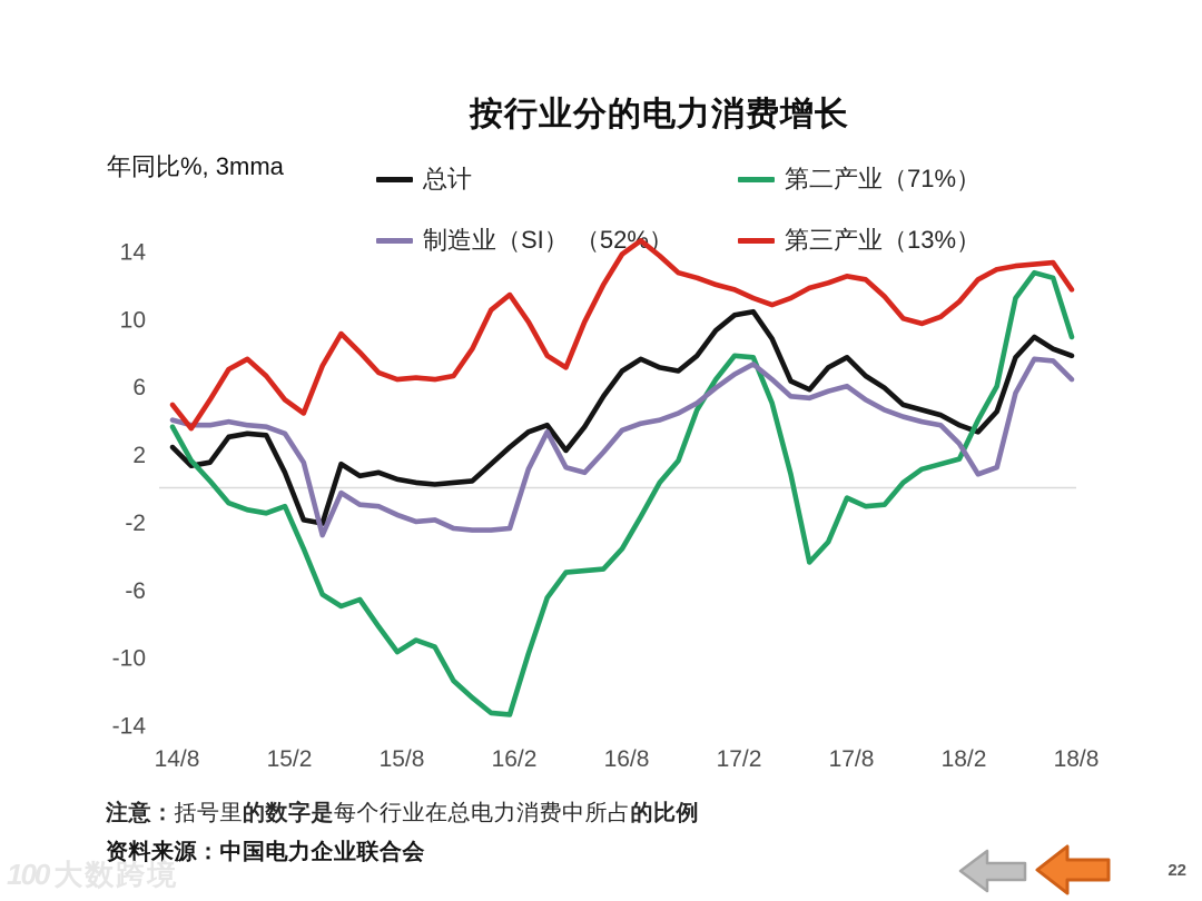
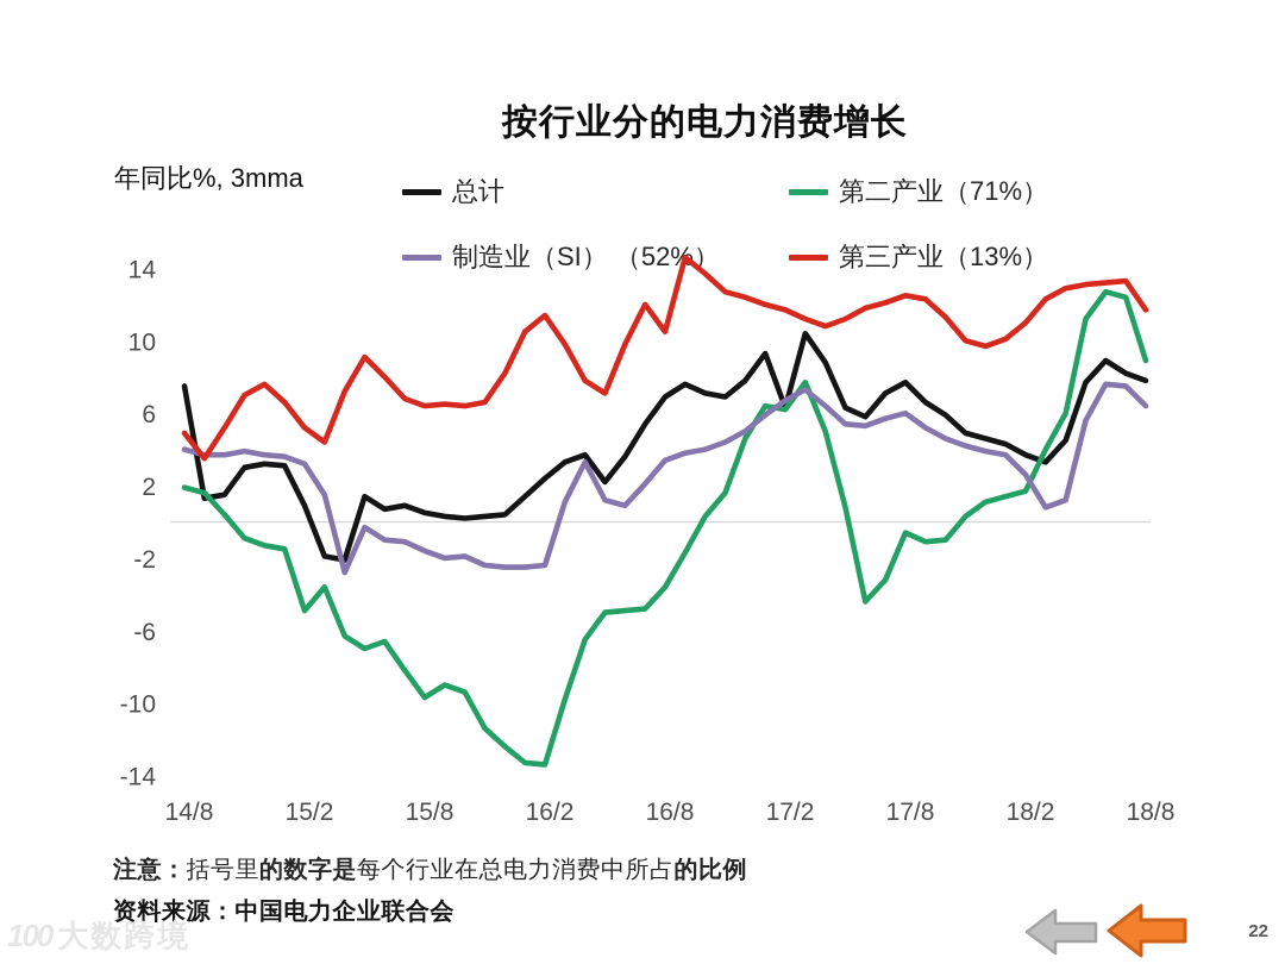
总计/14/8: 2.4 -> 7.5
第二产业（71%）/14/8: 3.6 -> 1.9
第二产业（71%）/15/2: -1.1 -> -4.9
第三产业（13%）/16/8: 13.8 -> 10.5
总计/17/2: 10.2 -> 6.3
第二产业（71%）/17/2: 7.8 -> 6.2
